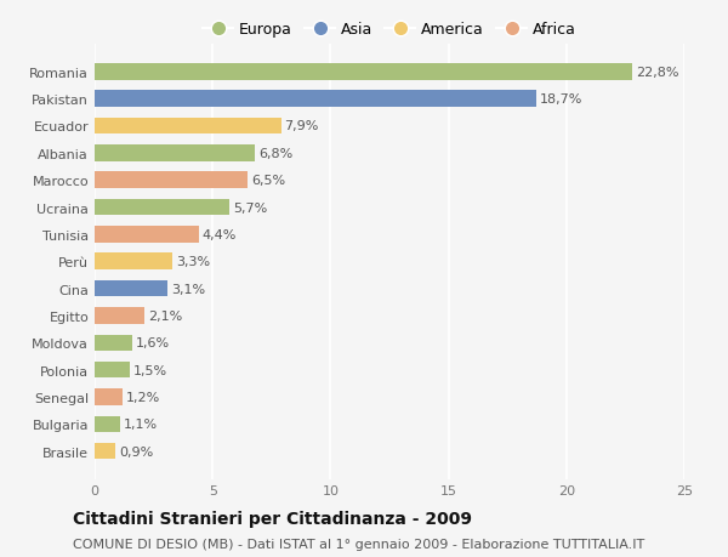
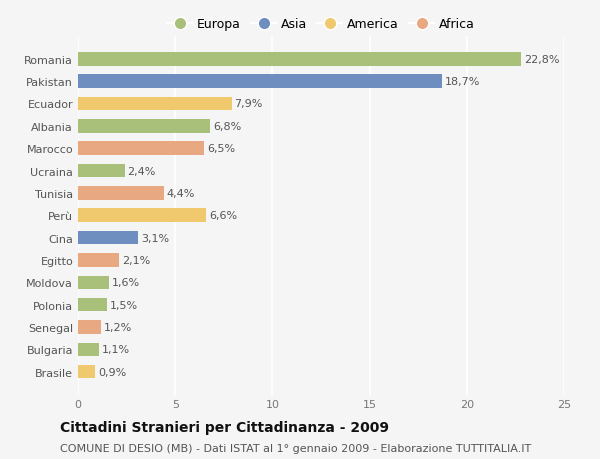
Ucraina: 5,7% -> 2,4%
Perù: 3,3% -> 6,6%
